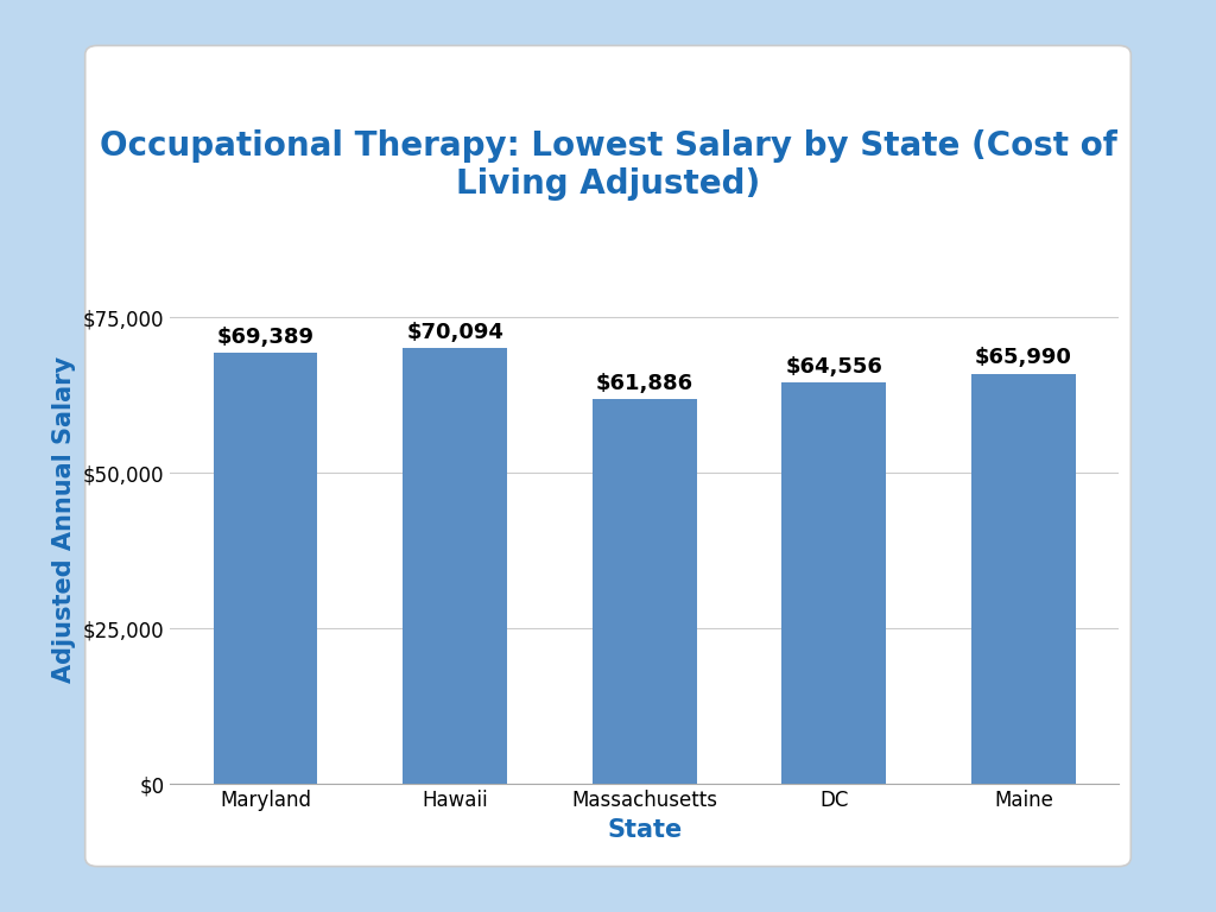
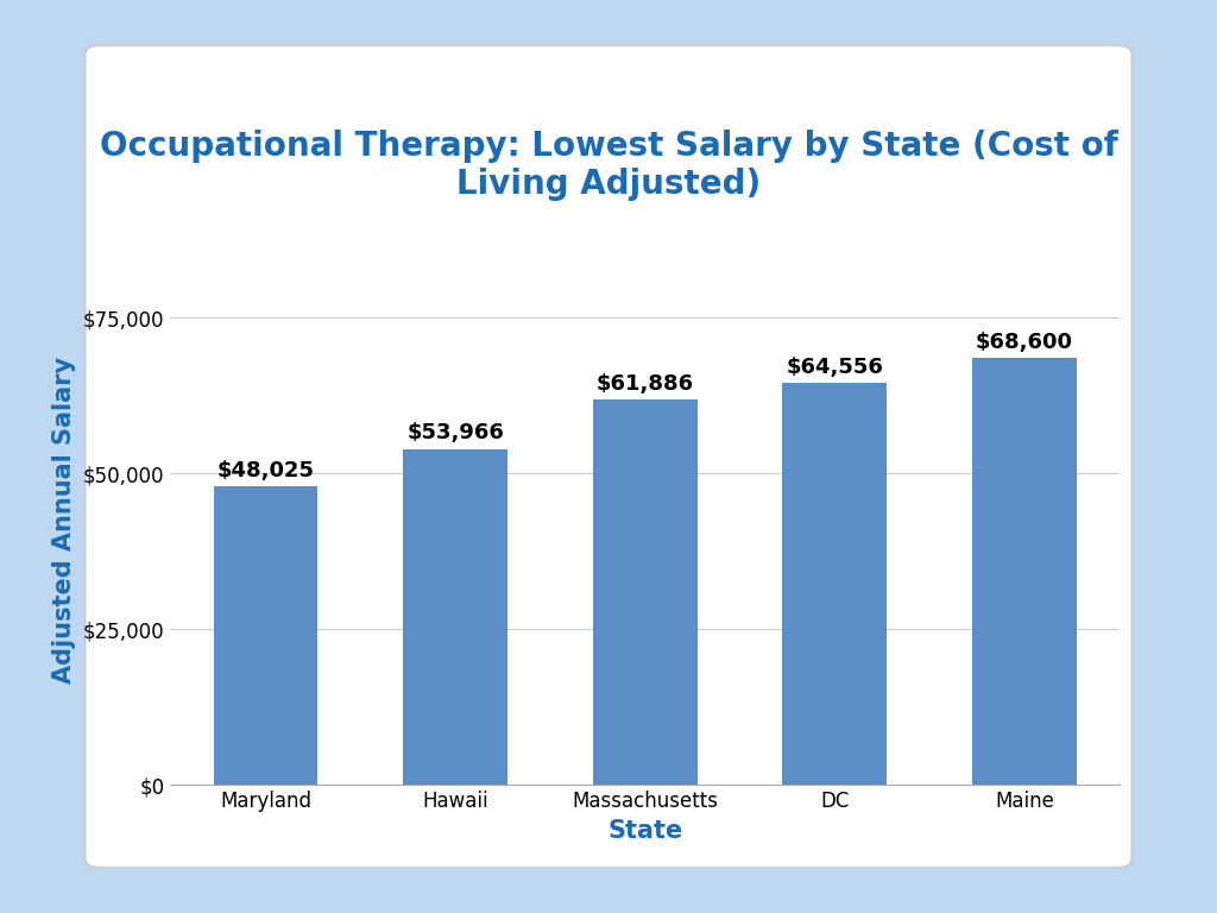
Maryland: $69,389 -> $48,025
Hawaii: $70,094 -> $53,966
Maine: $65,990 -> $68,600
